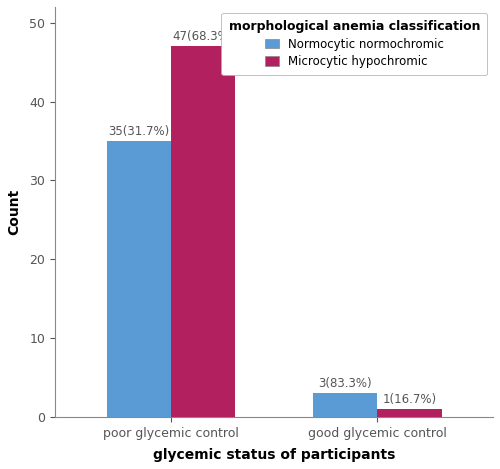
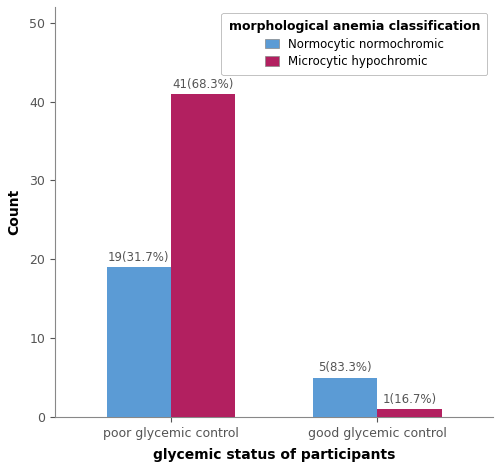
Normocytic normochromic/poor glycemic control: 35 -> 19
Microcytic hypochromic/poor glycemic control: 47 -> 41
Normocytic normochromic/good glycemic control: 3 -> 5
